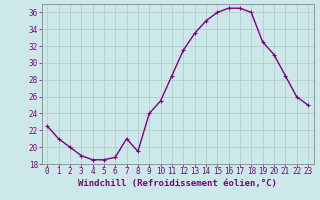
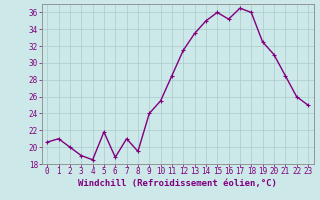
0: 22.5 -> 20.6
5: 18.5 -> 21.8
16: 36.5 -> 35.2
